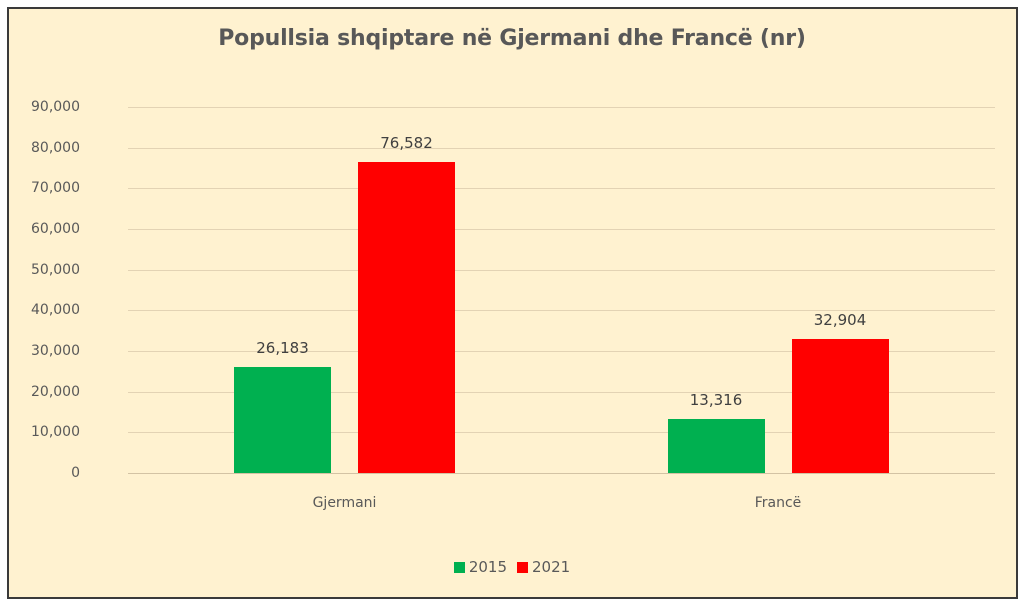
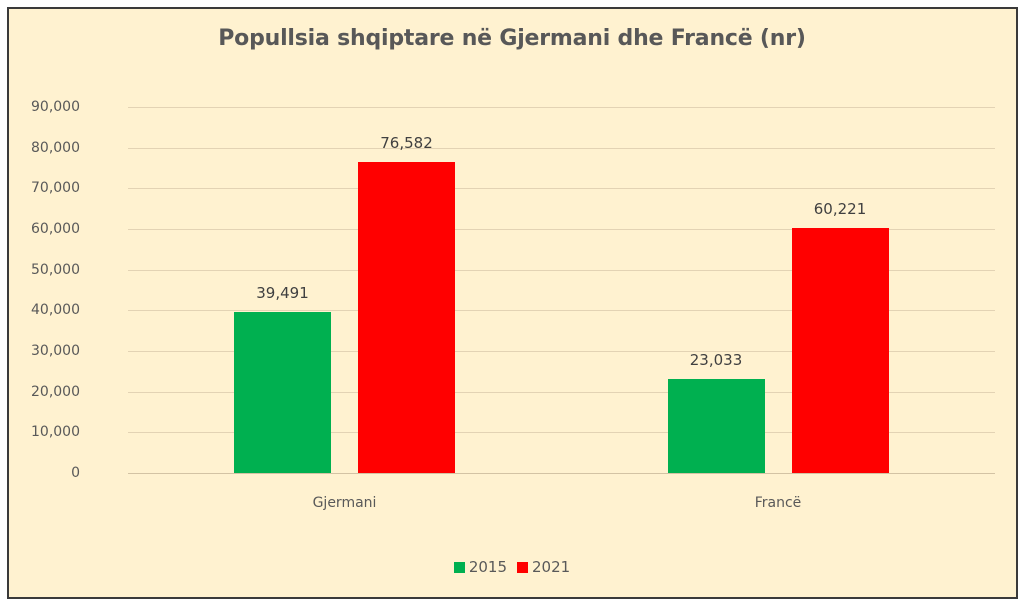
2015/Gjermani: 26,183 -> 39,491
2015/Francë: 13,316 -> 23,033
2021/Francë: 32,904 -> 60,221
